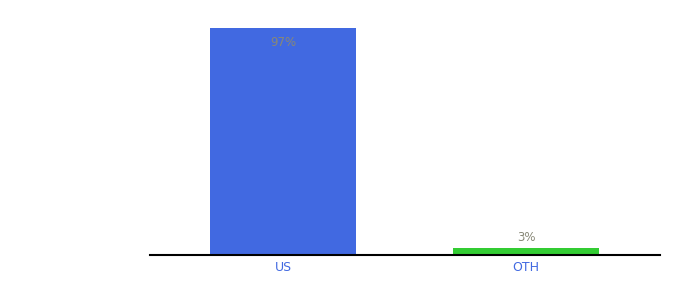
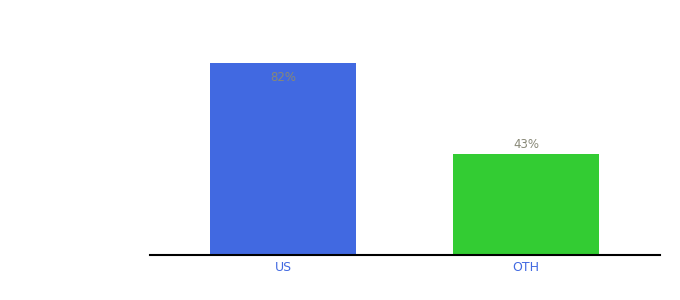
US: 97% -> 82%
OTH: 3% -> 43%
